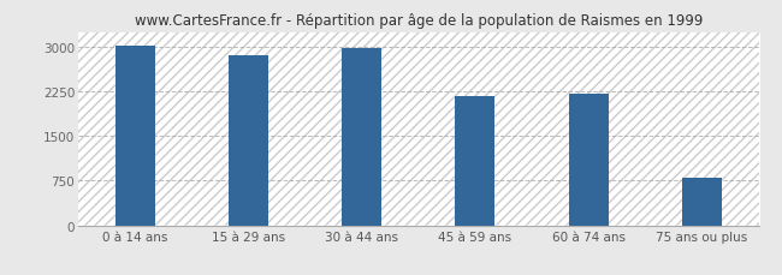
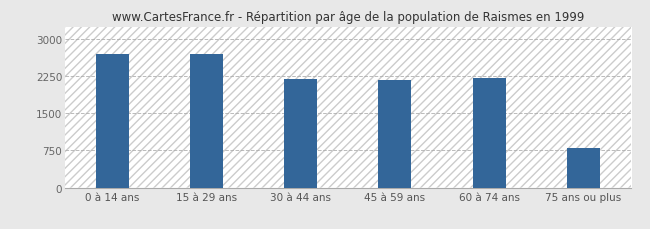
0 à 14 ans: 3010 -> 2700
15 à 29 ans: 2860 -> 2700
30 à 44 ans: 2970 -> 2200
